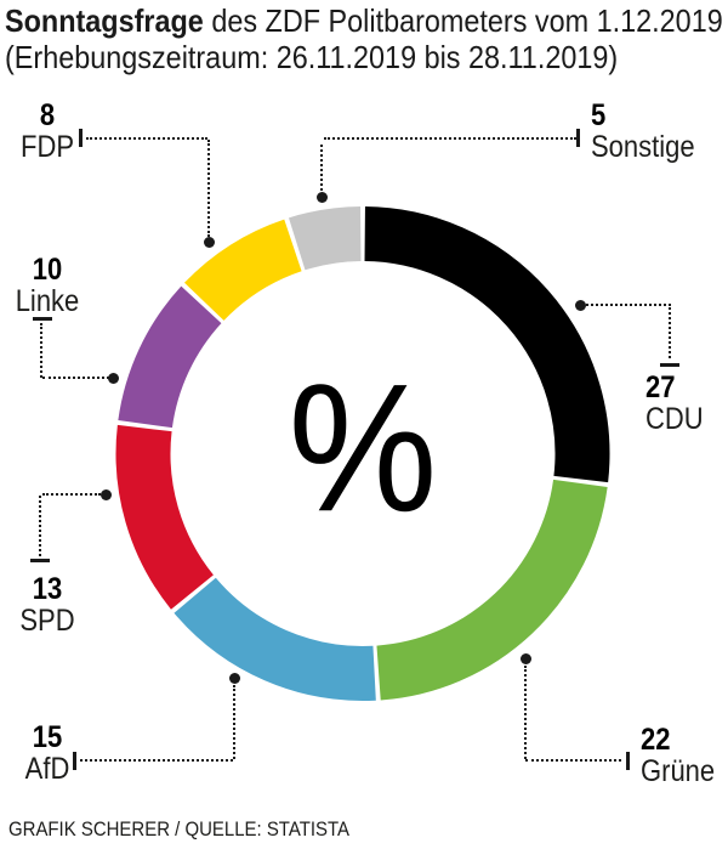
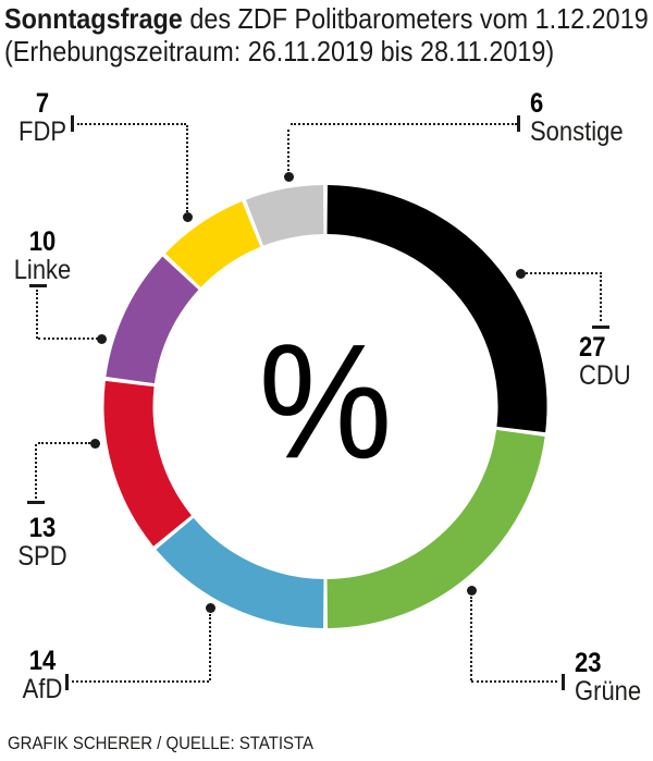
Grüne: 22 -> 23
AfD: 15 -> 14
FDP: 8 -> 7
Sonstige: 5 -> 6
